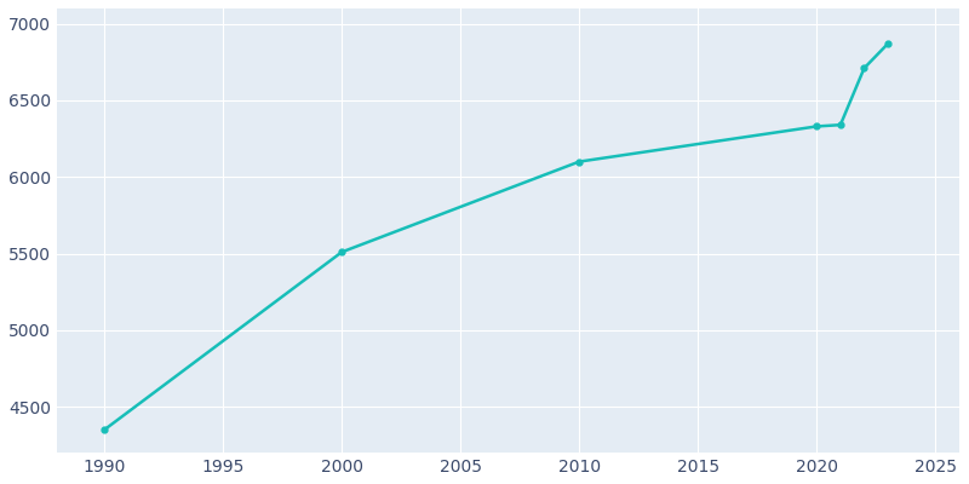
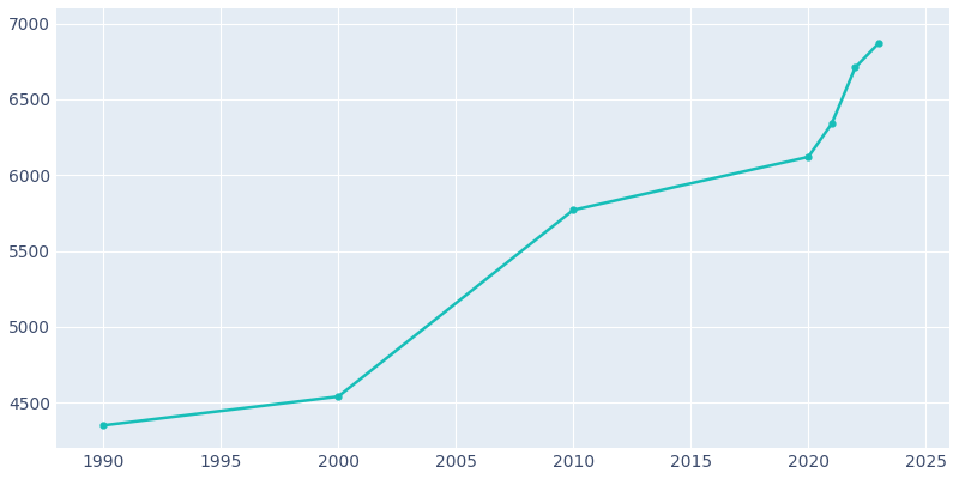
2000: 5510 -> 4540
2010: 6100 -> 5770
2020: 6330 -> 6120
